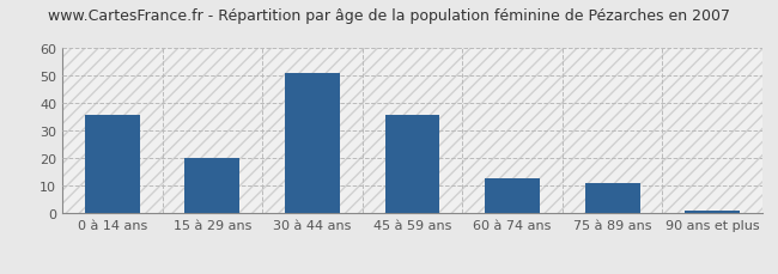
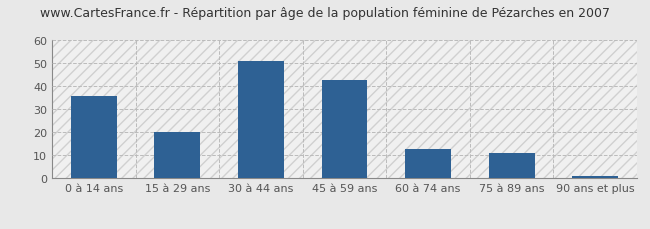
45 à 59 ans: 36 -> 43
